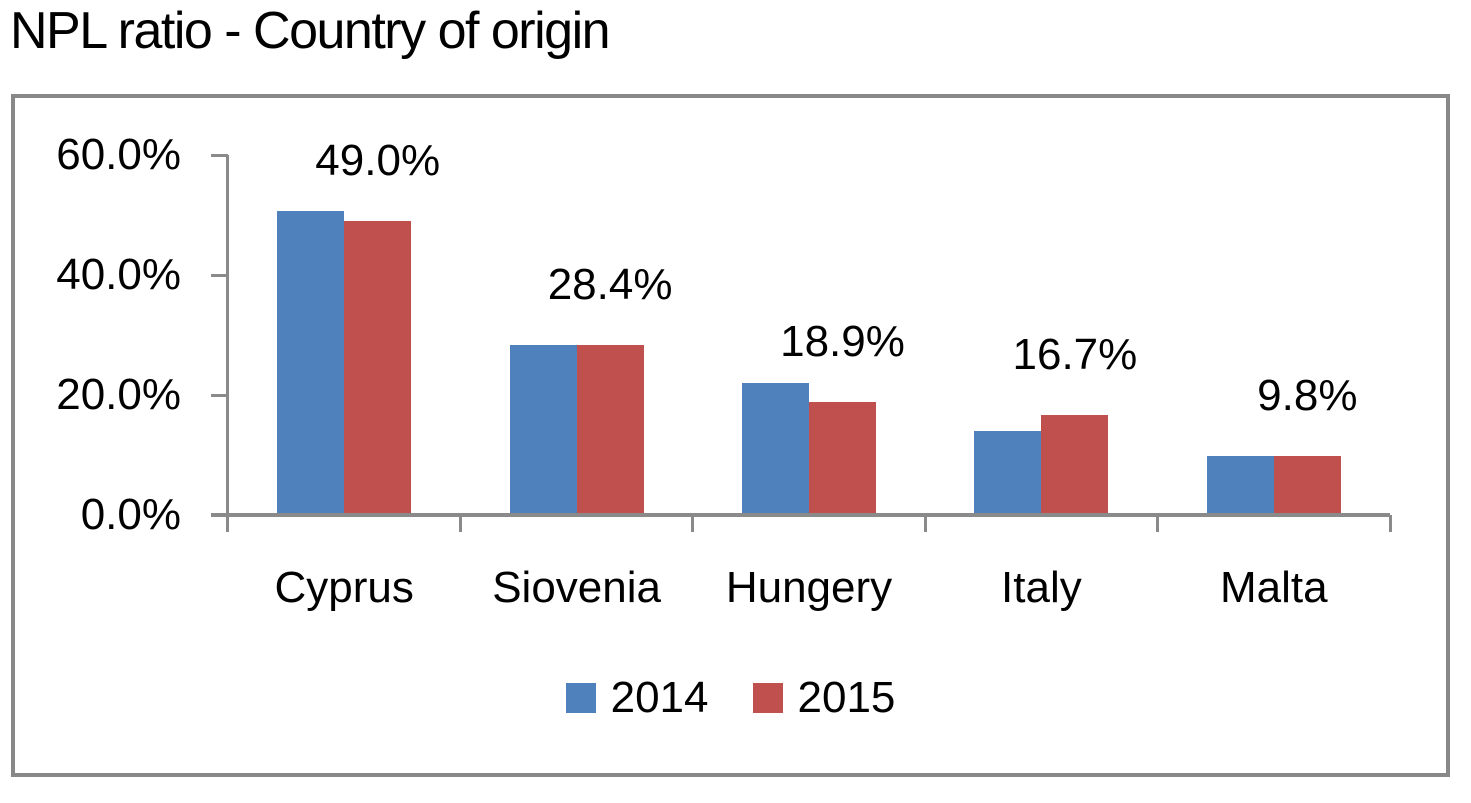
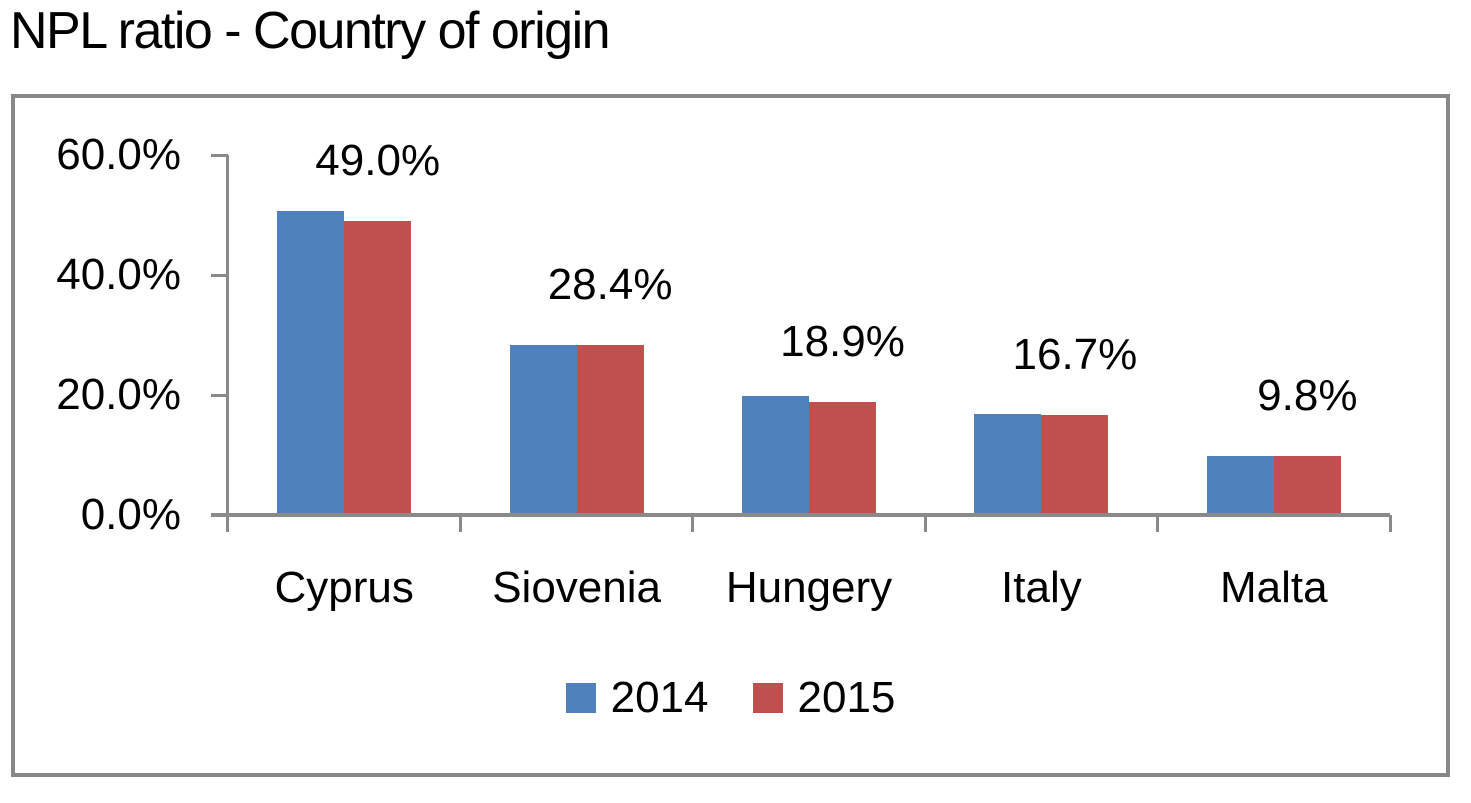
2014/Hungery: 22% -> 20%
2014/Italy: 14% -> 17%
